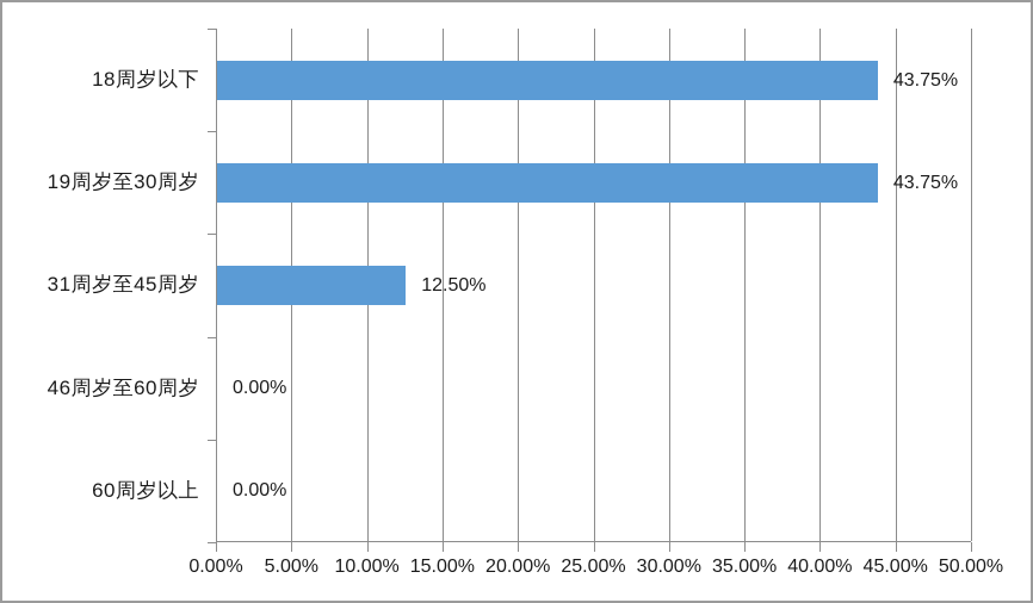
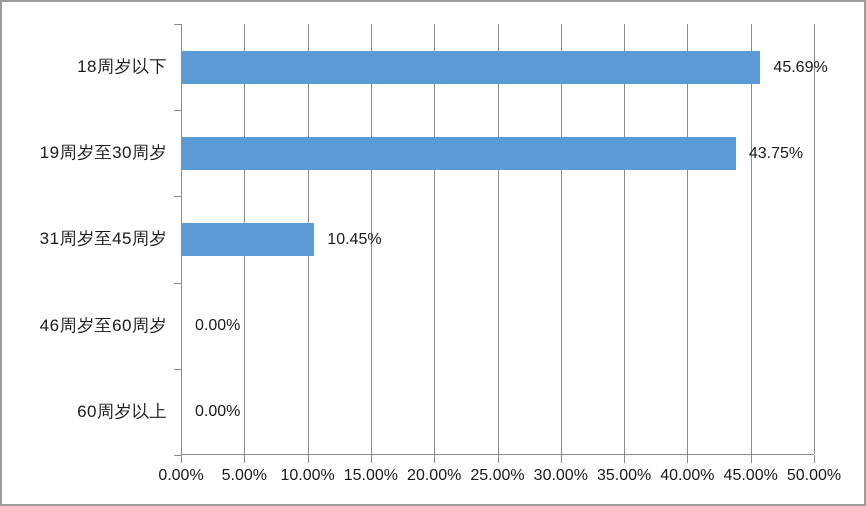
18周岁以下: 43.75% -> 45.69%
31周岁至45周岁: 12.50% -> 10.45%
